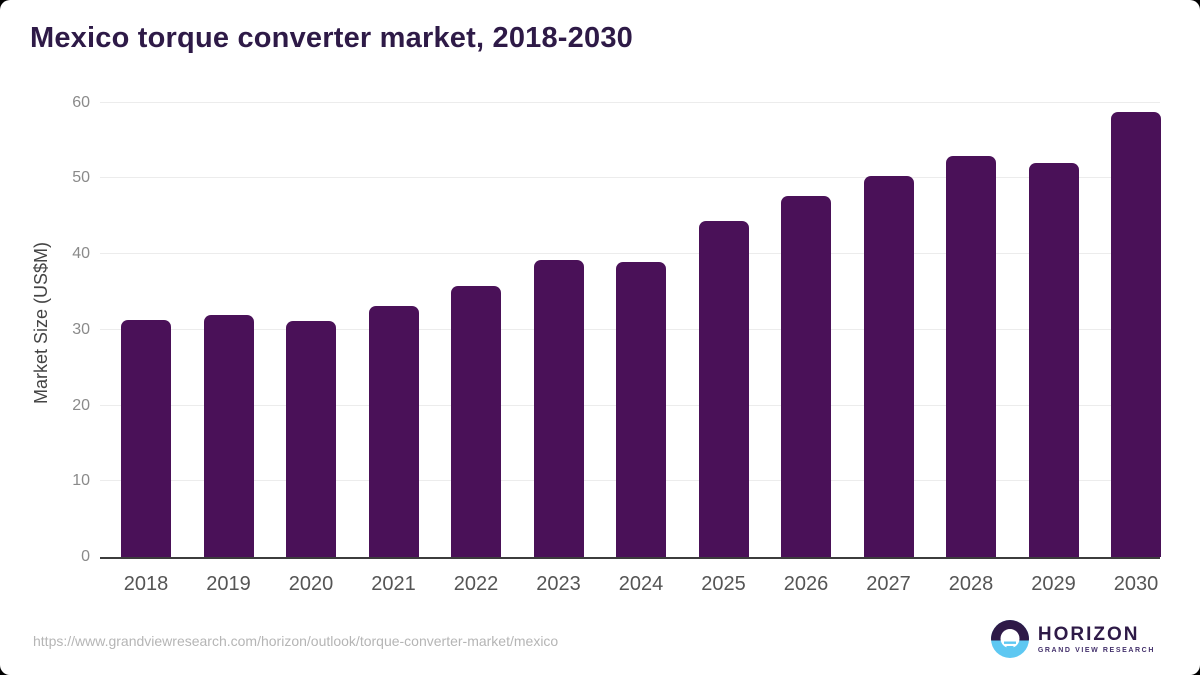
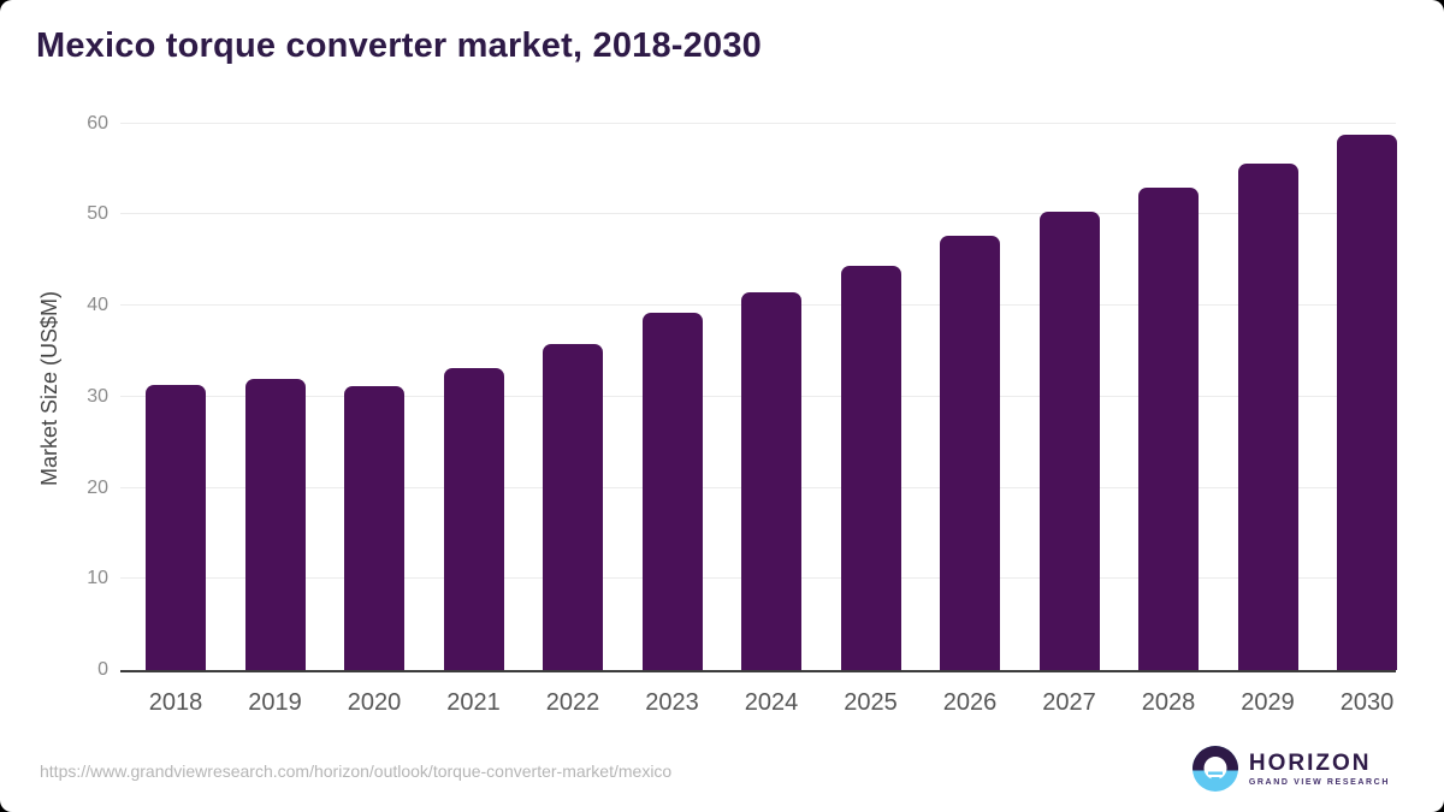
2024: 39 -> 41
2029: 52 -> 56
